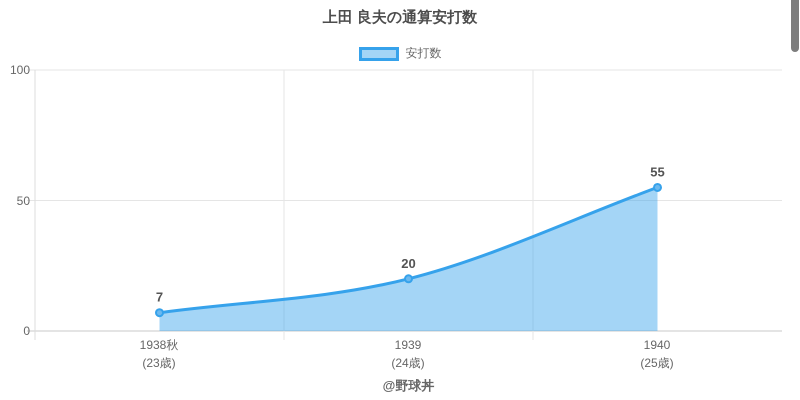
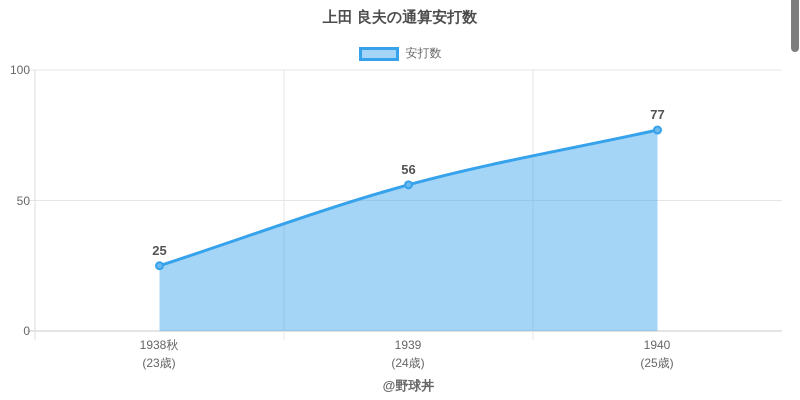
1938秋 (23歳): 7 -> 25
1939 (24歳): 20 -> 56
1940 (25歳): 55 -> 77
